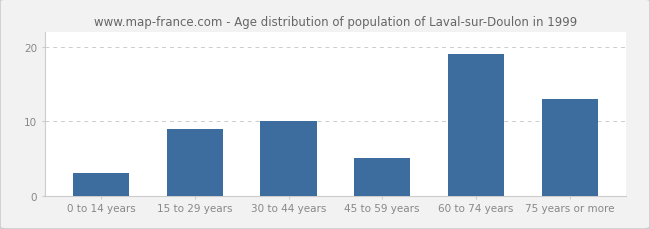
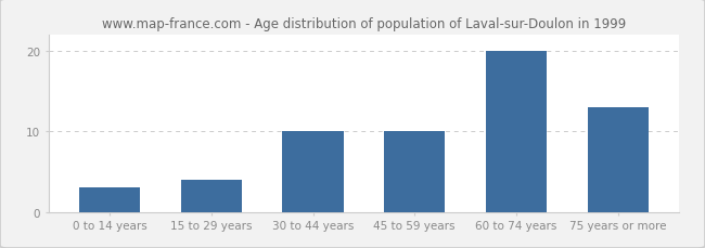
15 to 29 years: 9 -> 4
45 to 59 years: 5 -> 10
60 to 74 years: 19 -> 20
